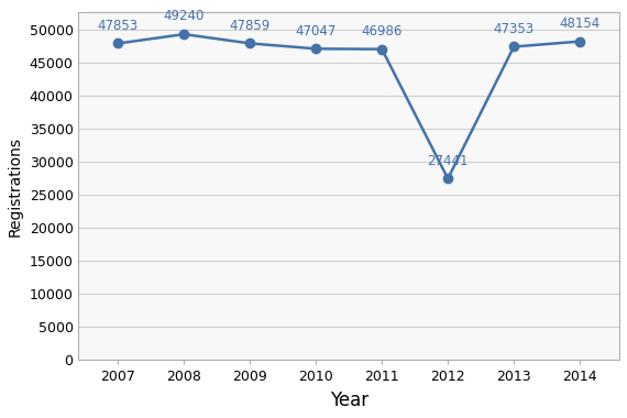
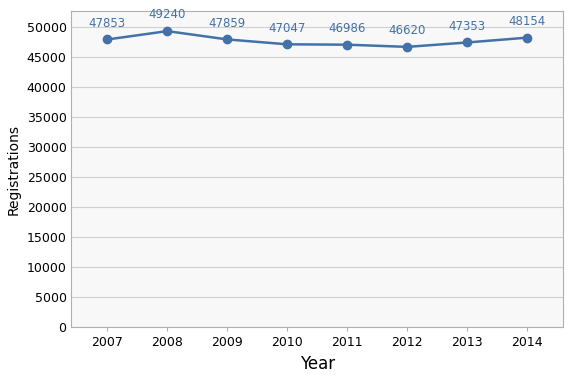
2012: 27441 -> 46620
